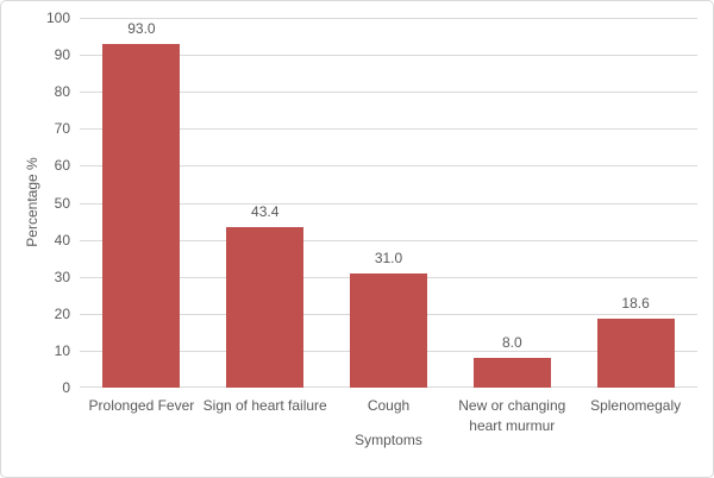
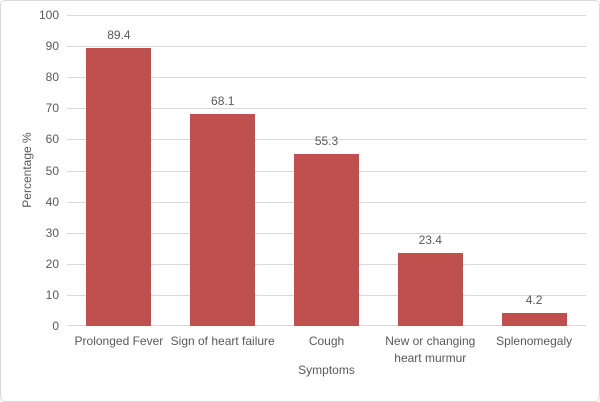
Prolonged Fever: 93.0 -> 89.4
Sign of heart failure: 43.4 -> 68.1
Cough: 31.0 -> 55.3
New or changing heart murmur: 8.0 -> 23.4
Splenomegaly: 18.6 -> 4.2
